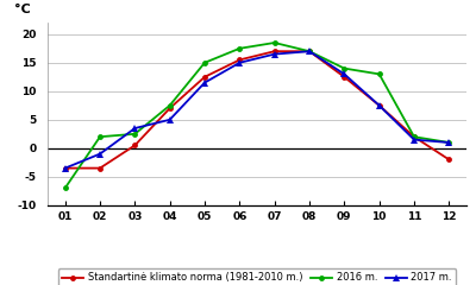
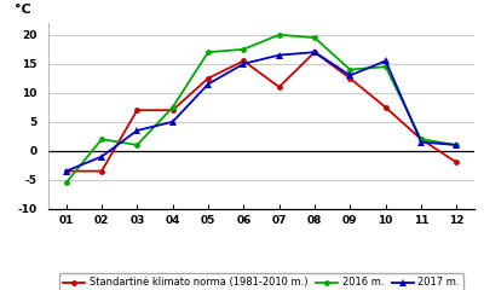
2016 m./01: -7.0 -> -5.5
Standartinė klimato norma (1981-2010 m.)/03: 0.5 -> 7.0
2016 m./03: 2.5 -> 1.0
2016 m./05: 15.0 -> 17.0
Standartinė klimato norma (1981-2010 m.)/07: 17.0 -> 11.0
2016 m./07: 18.5 -> 20.0
2016 m./08: 17.0 -> 19.5
2016 m./10: 13.0 -> 14.5
2017 m./10: 7.5 -> 15.5
